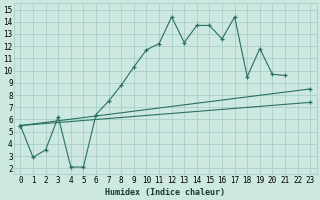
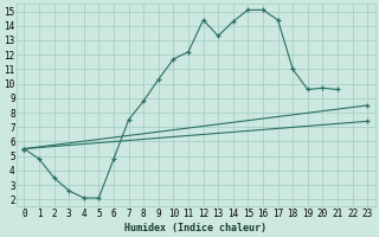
1: 2.9 -> 4.8
3: 6.2 -> 2.6
6: 6.4 -> 4.8
13: 12.3 -> 13.3
14: 13.7 -> 14.3
15: 13.7 -> 15.1
16: 12.6 -> 15.1
18: 9.5 -> 11.0
19: 11.8 -> 9.6
